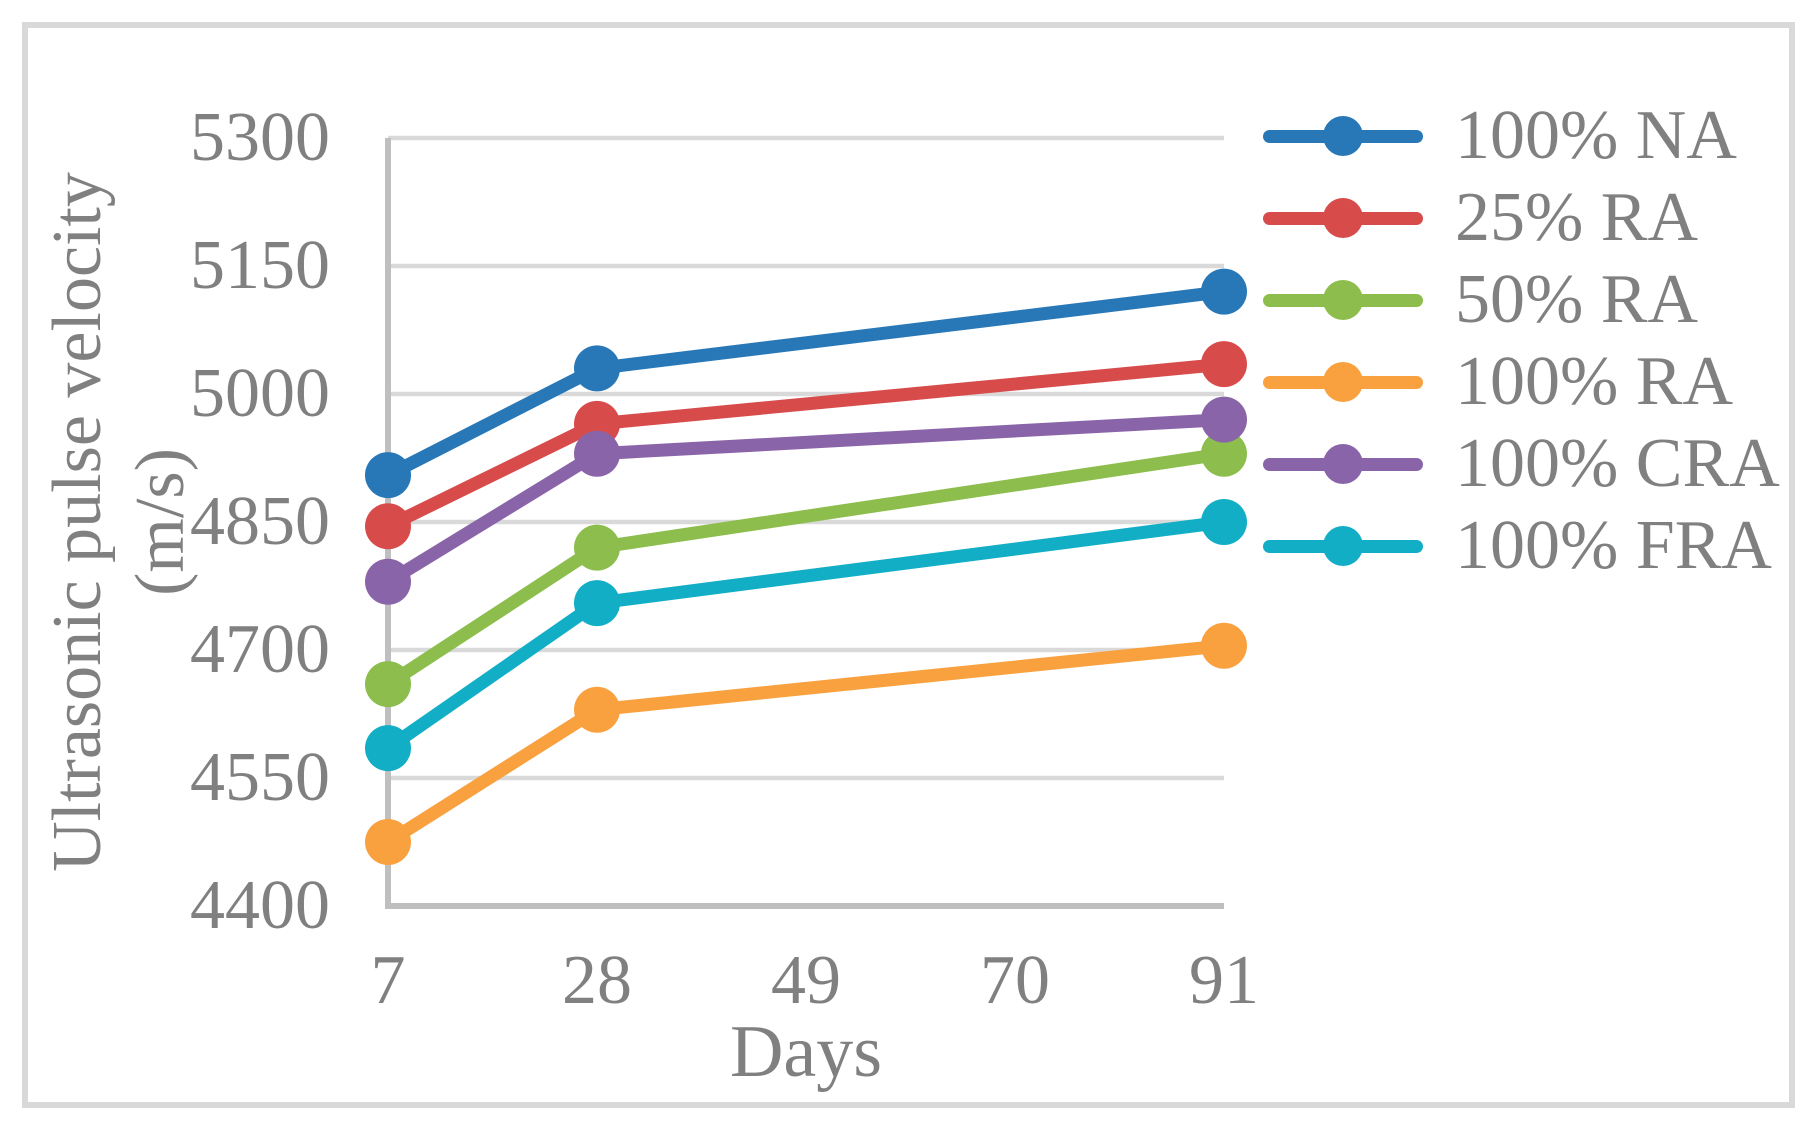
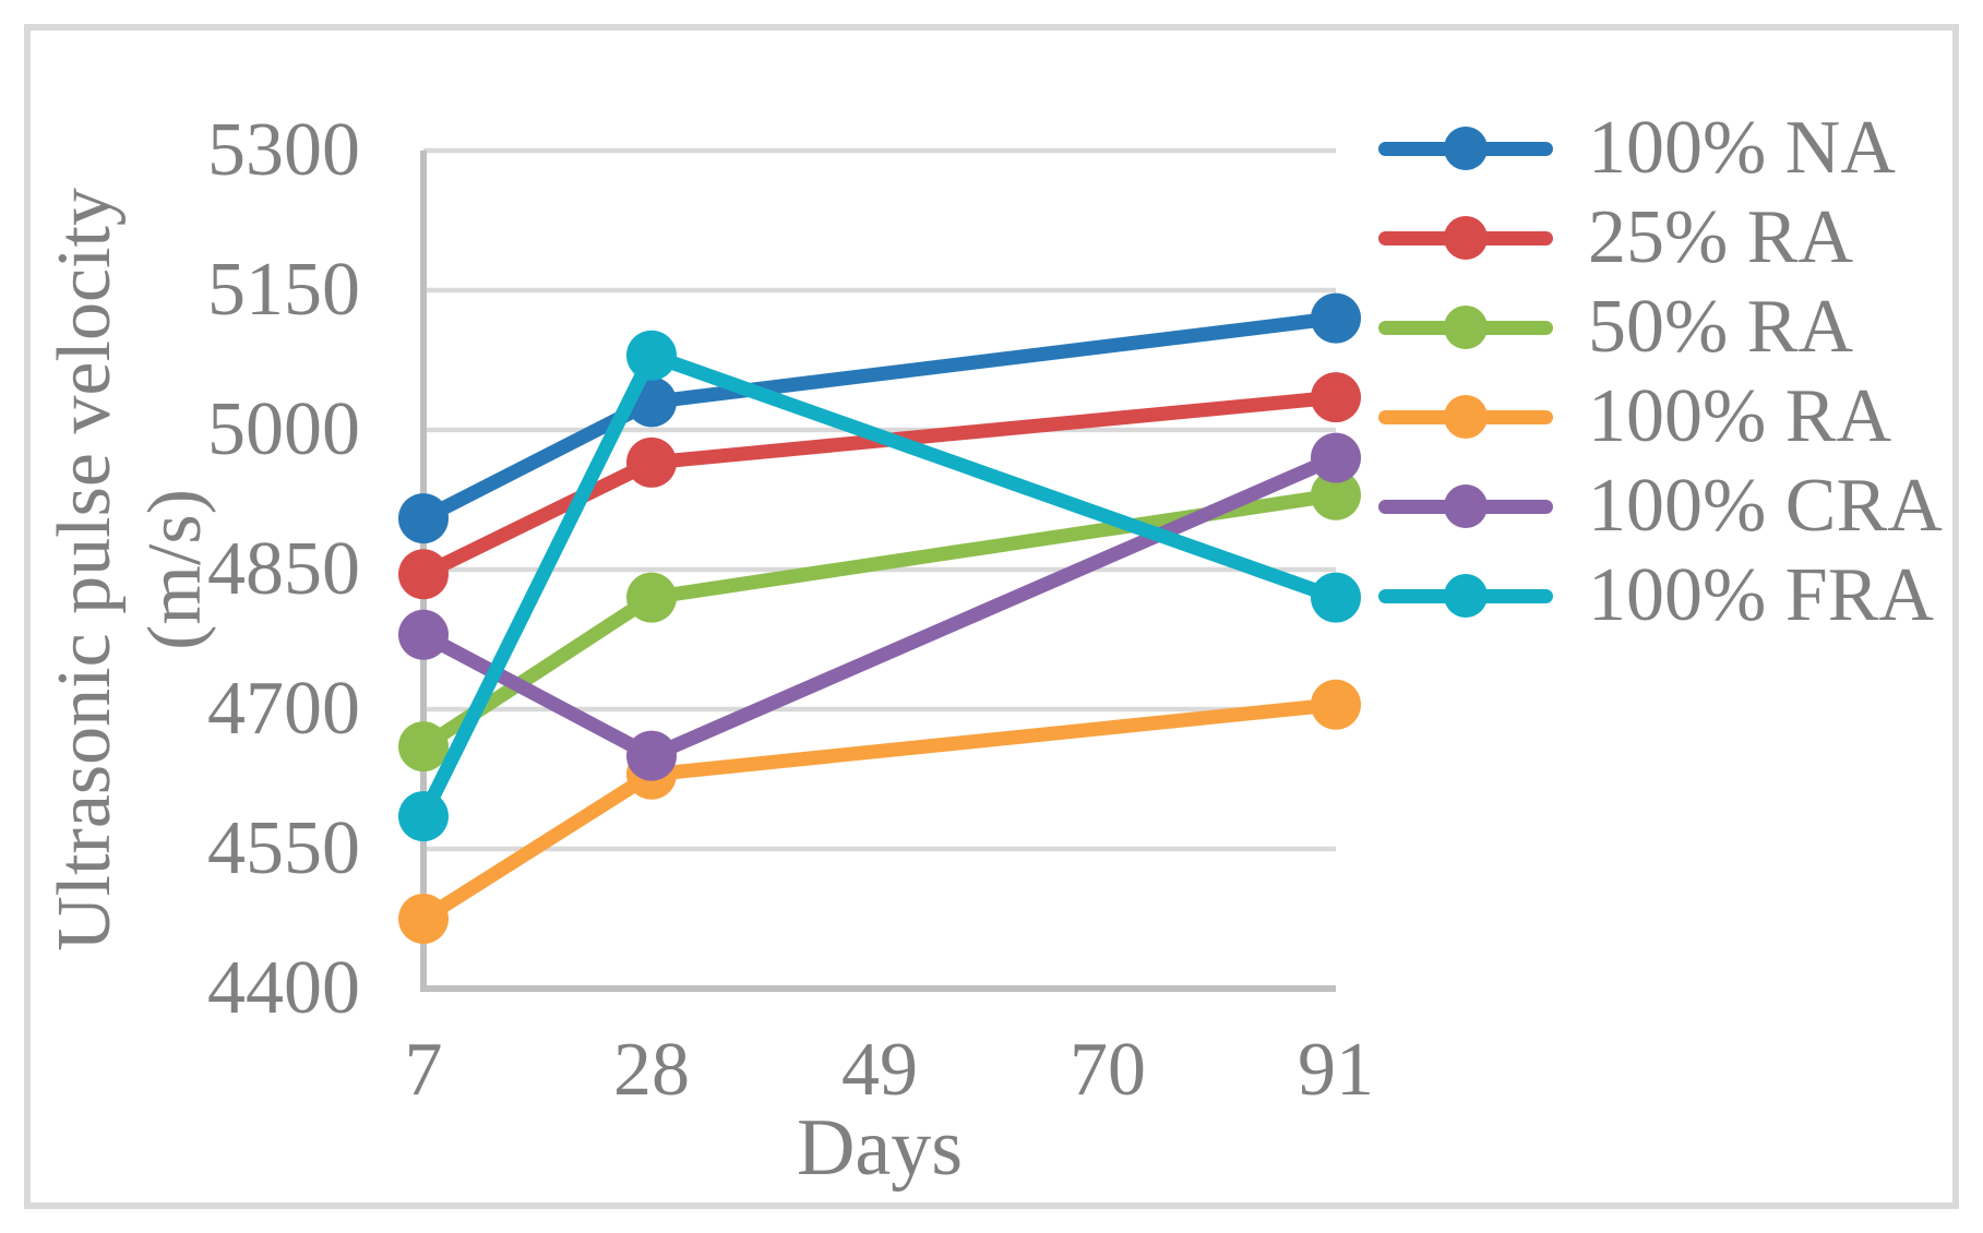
100% CRA/28: 4930 -> 4650
100% FRA/28: 4760 -> 5080
100% FRA/91: 4850 -> 4820
